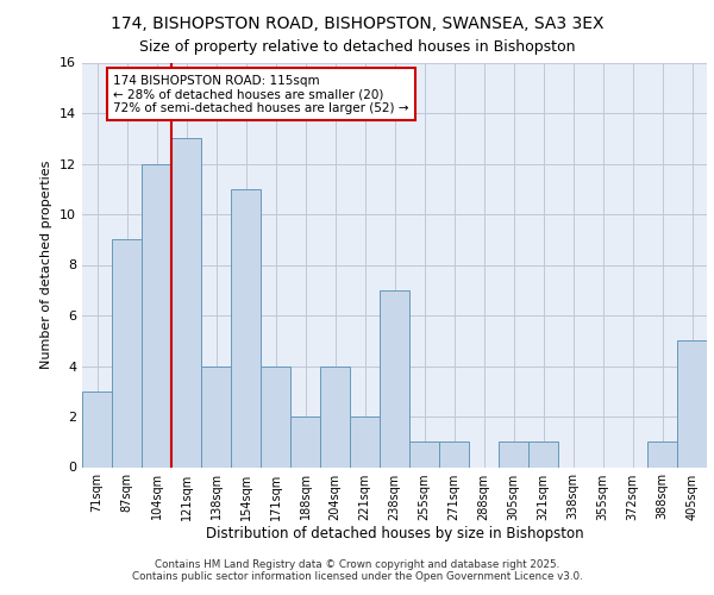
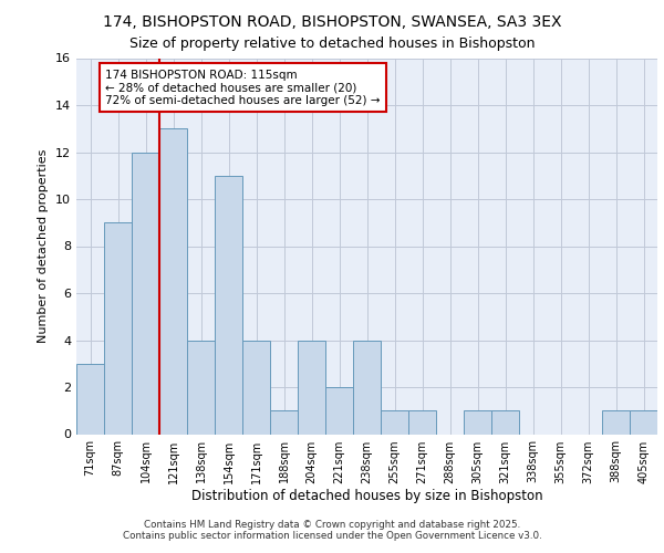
188sqm: 2 -> 1
238sqm: 7 -> 4
405sqm: 5 -> 1
